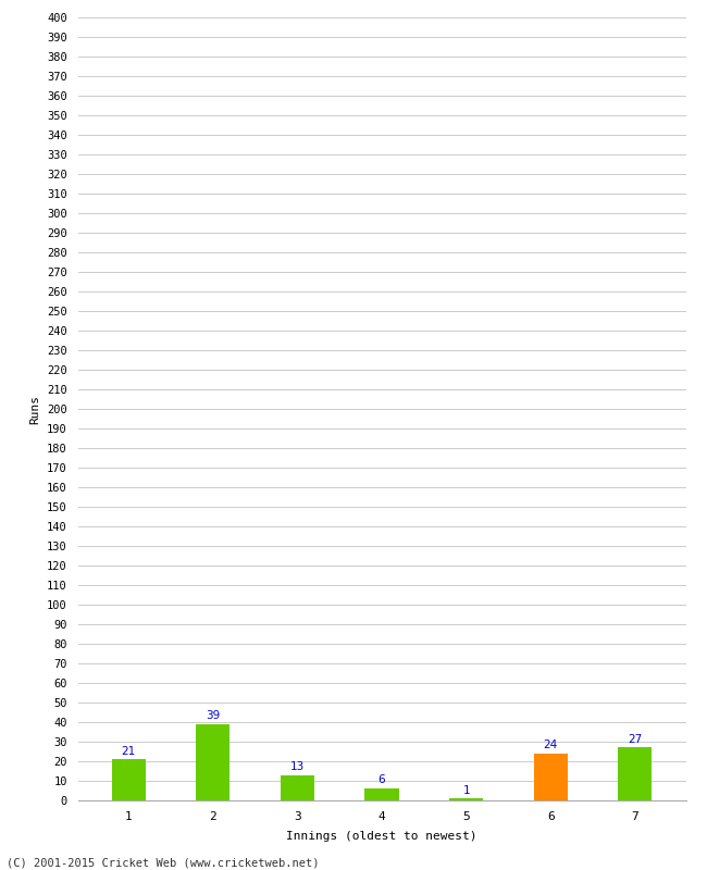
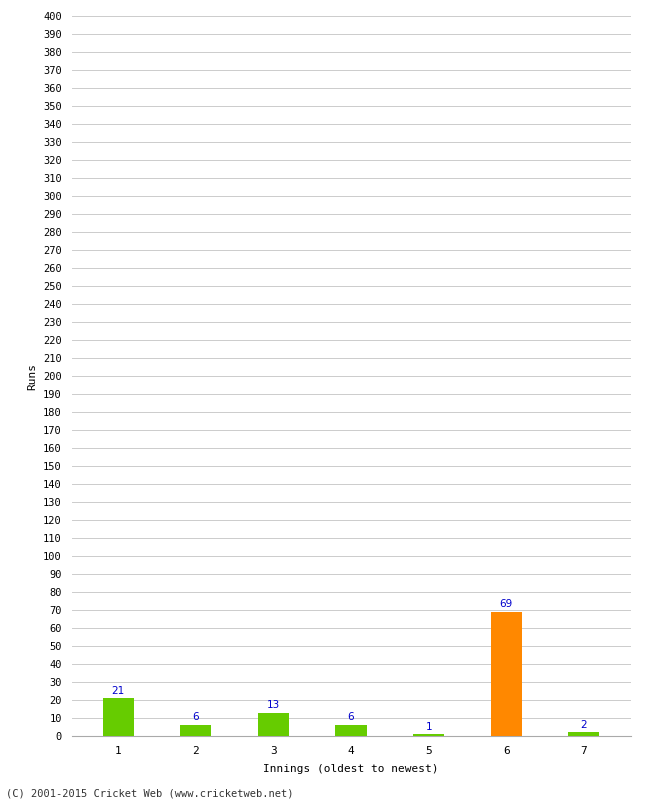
2: 39 -> 6
6: 24 -> 69
7: 27 -> 2
